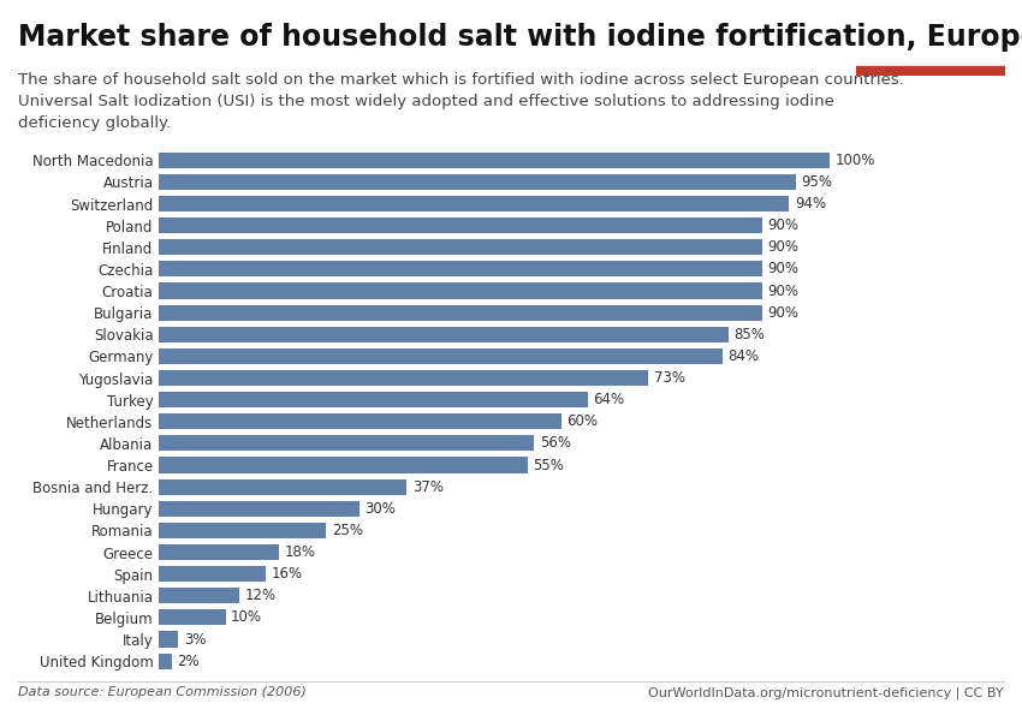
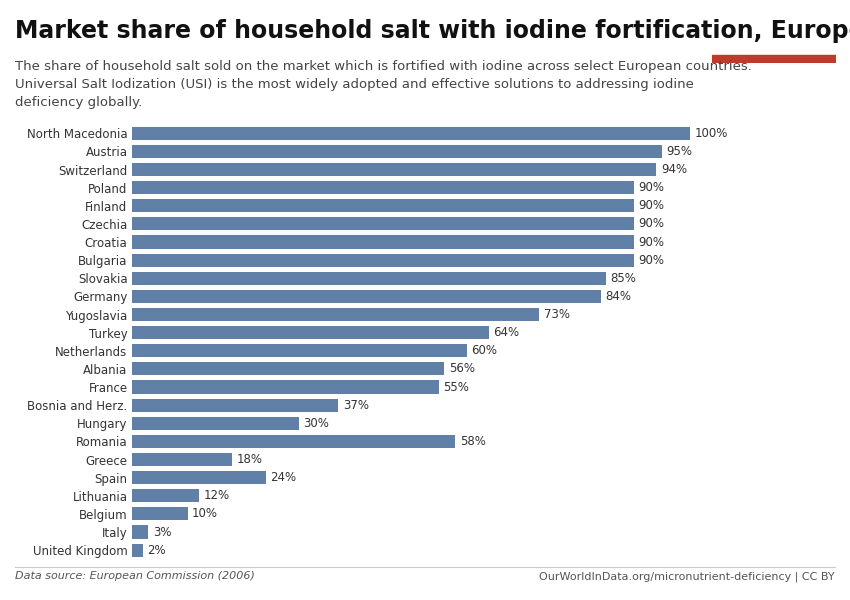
Romania: 25% -> 58%
Spain: 16% -> 24%
